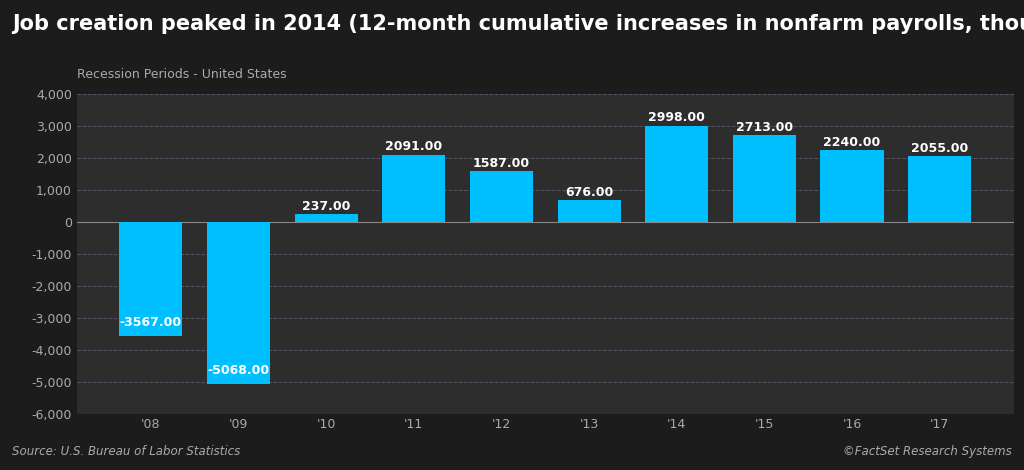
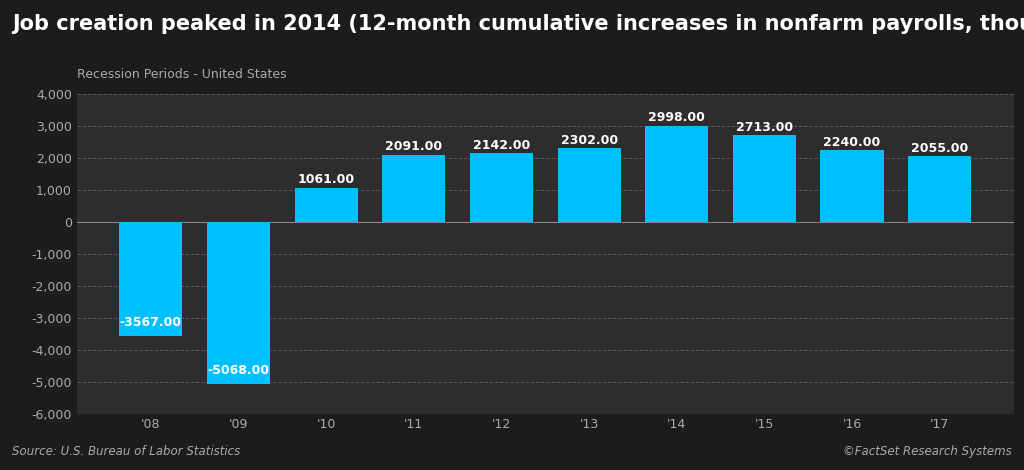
'10: 237.00 -> 1061.00
'12: 1587.00 -> 2142.00
'13: 676.00 -> 2302.00
